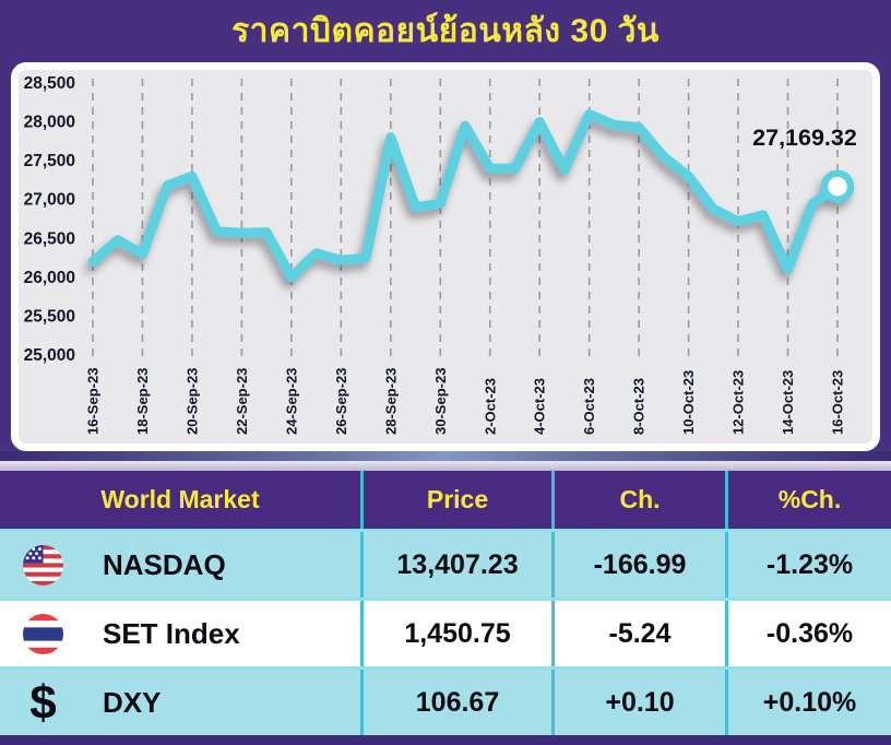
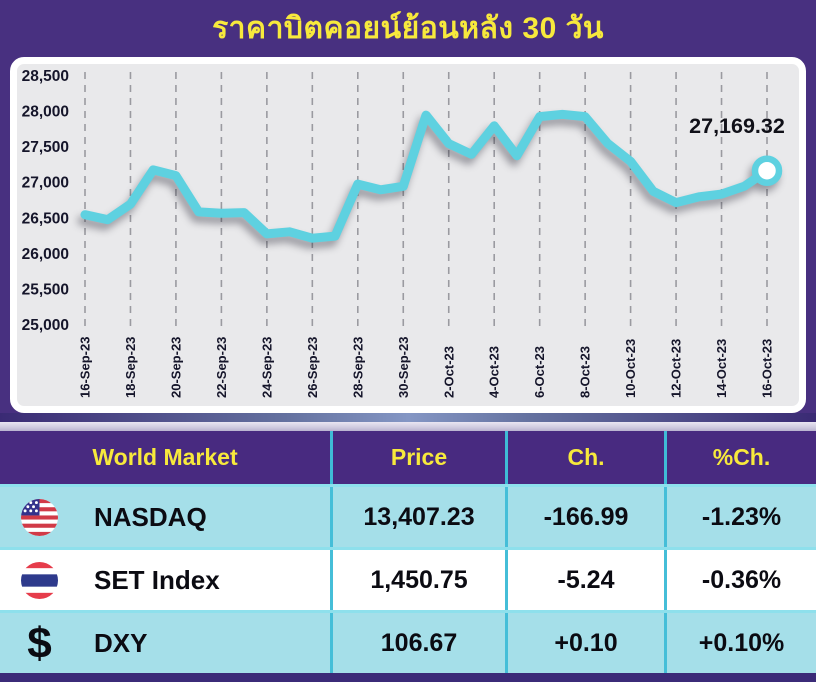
16-Sep-23: 26200 -> 26600
18-Sep-23: 26300 -> 26700
20-Sep-23: 27300 -> 27100
24-Sep-23: 26000 -> 26300
28-Sep-23: 27800 -> 27000
2-Oct-23: 27400 -> 27600
4-Oct-23: 28000 -> 27800
6-Oct-23: 28100 -> 27900
14-Oct-23: 26100 -> 26800
